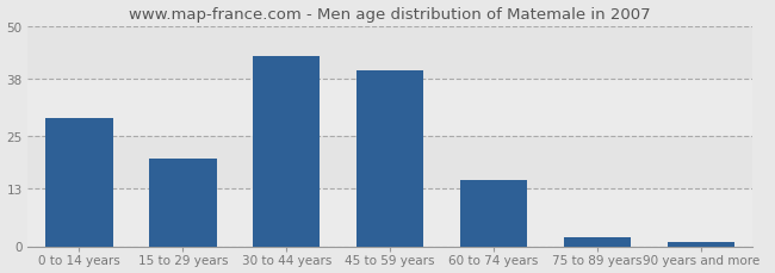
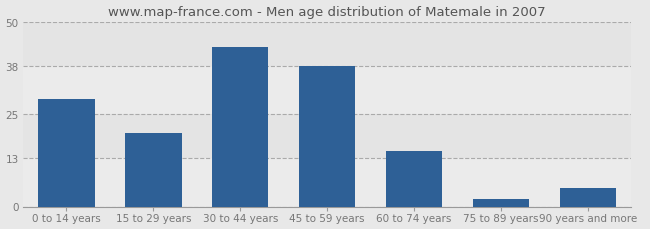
45 to 59 years: 40 -> 38
90 years and more: 1 -> 5
